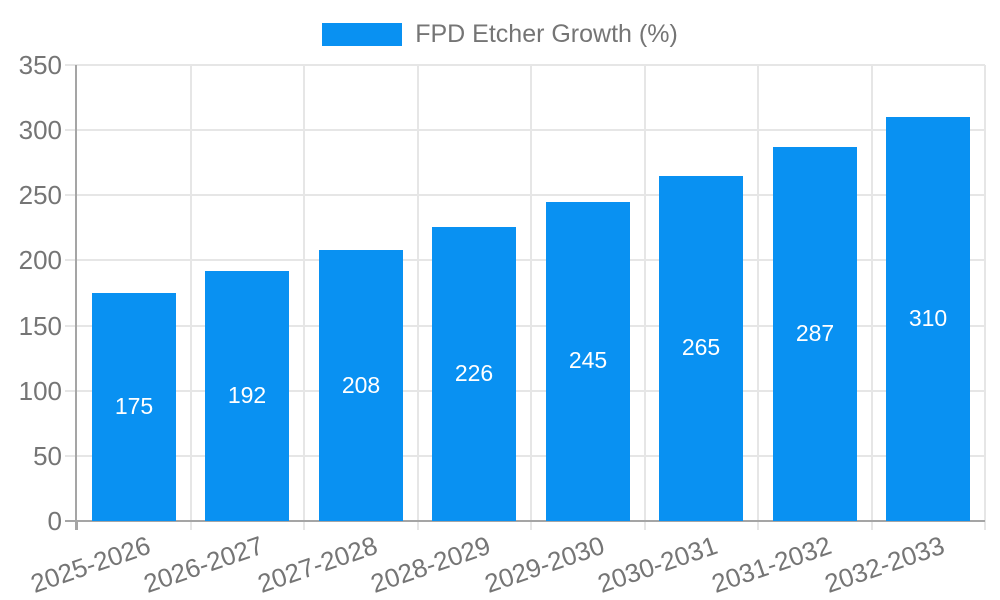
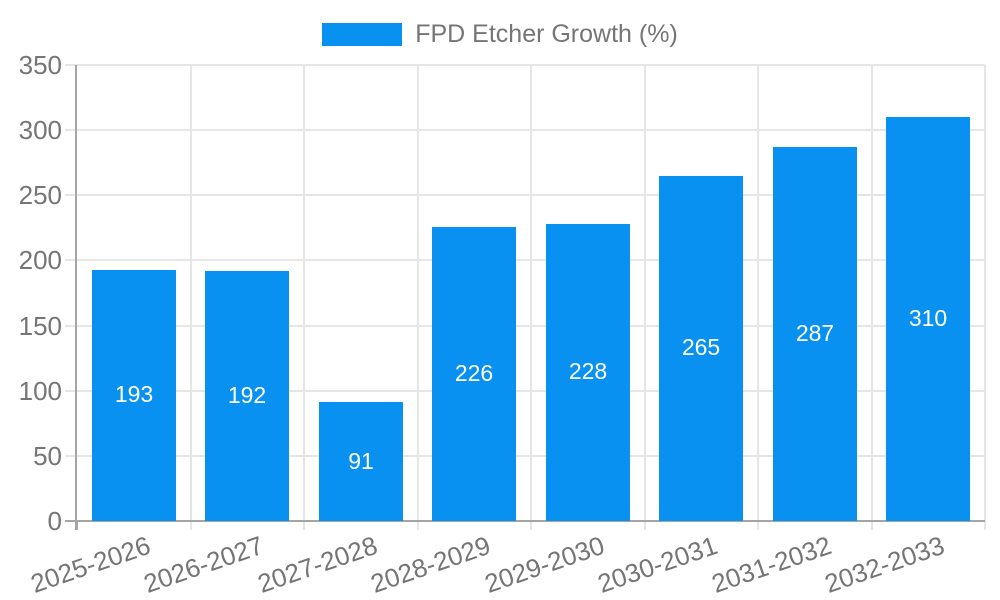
2025-2026: 175 -> 193
2027-2028: 208 -> 91
2029-2030: 245 -> 228
